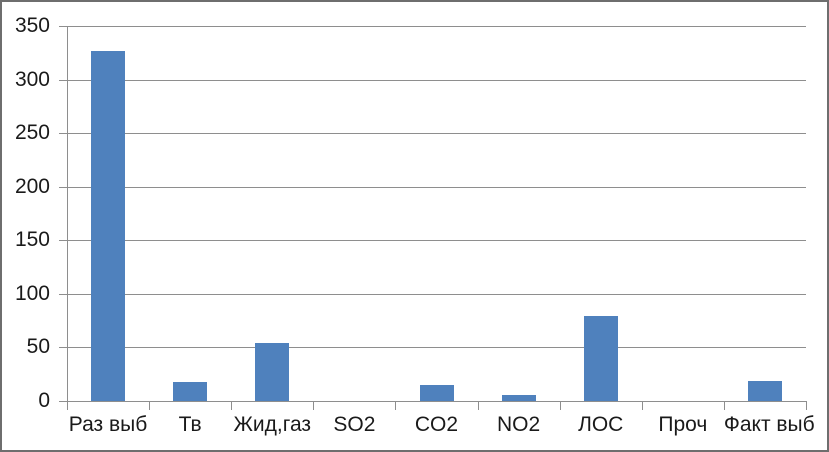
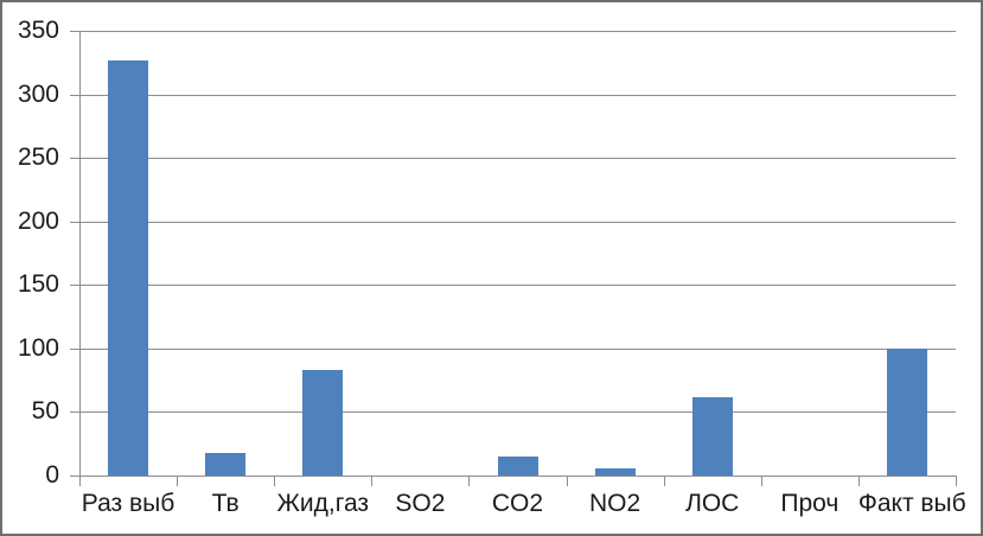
Жид,газ: 54 -> 83
ЛОС: 79 -> 62
Факт выб: 19 -> 100
